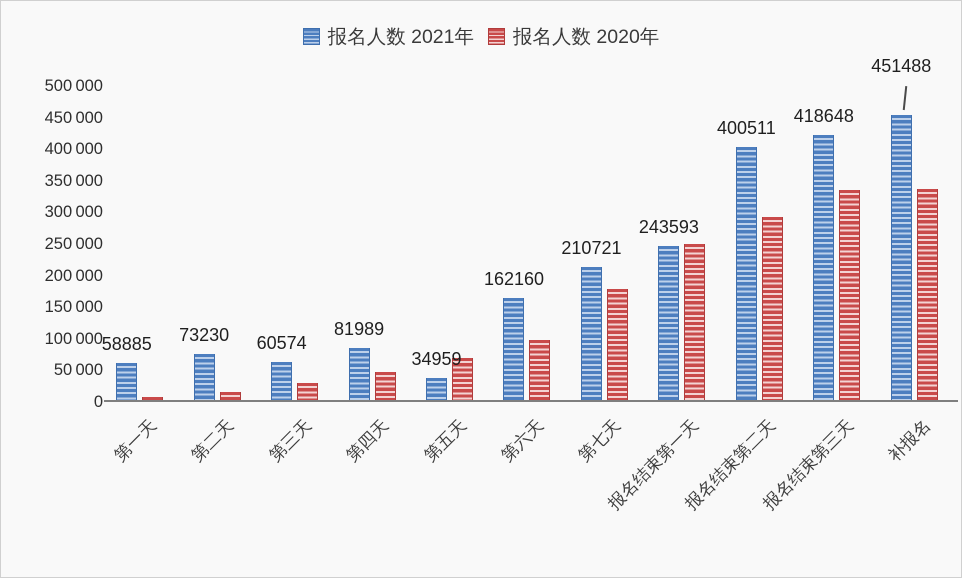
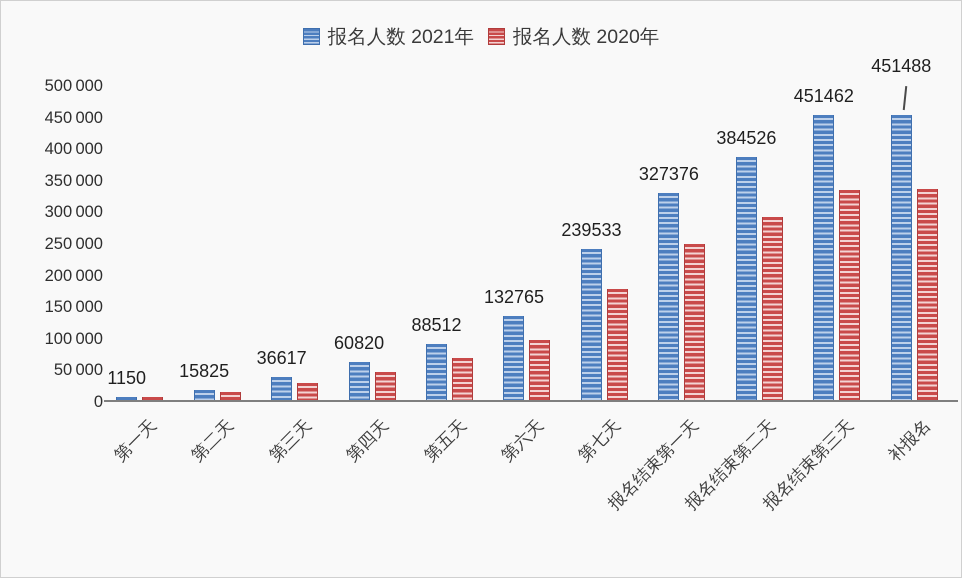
报名人数 2021年/第一天: 58885 -> 1150
报名人数 2021年/第二天: 73230 -> 15825
报名人数 2021年/第三天: 60574 -> 36617
报名人数 2021年/第四天: 81989 -> 60820
报名人数 2021年/第五天: 34959 -> 88512
报名人数 2021年/第六天: 162160 -> 132765
报名人数 2021年/第七天: 210721 -> 239533
报名人数 2021年/报名结束第一天: 243593 -> 327376
报名人数 2021年/报名结束第二天: 400511 -> 384526
报名人数 2021年/报名结束第三天: 418648 -> 451462
